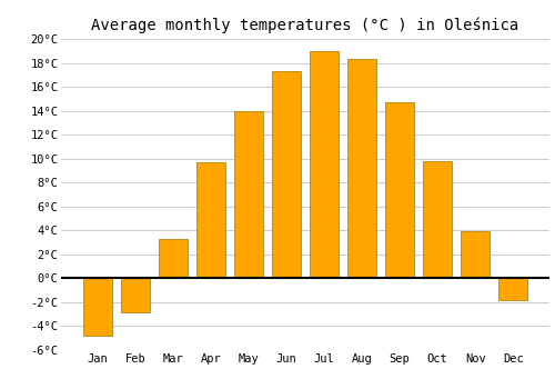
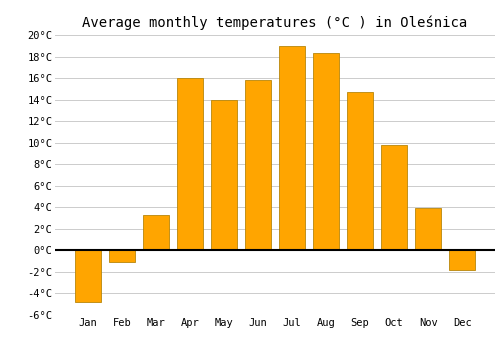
Feb: -2.8°C -> -1.1°C
Apr: 9.7°C -> 16.0°C
Jun: 17.3°C -> 15.8°C
